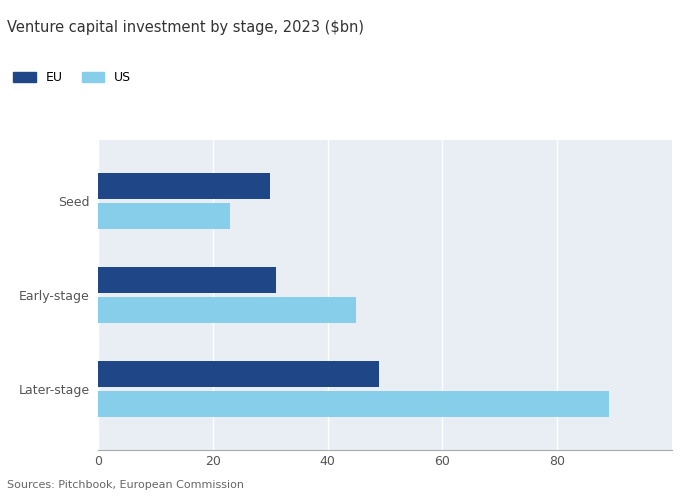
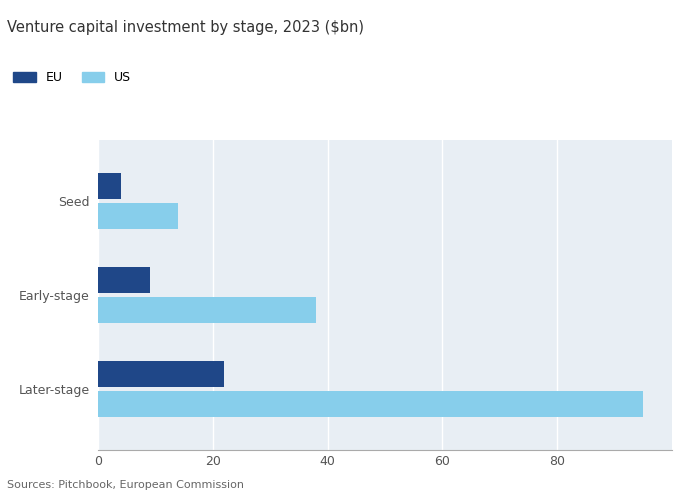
EU/Seed: 30 -> 4
US/Seed: 23 -> 14
EU/Early-stage: 31 -> 9
US/Early-stage: 45 -> 38
EU/Later-stage: 49 -> 22
US/Later-stage: 89 -> 95
